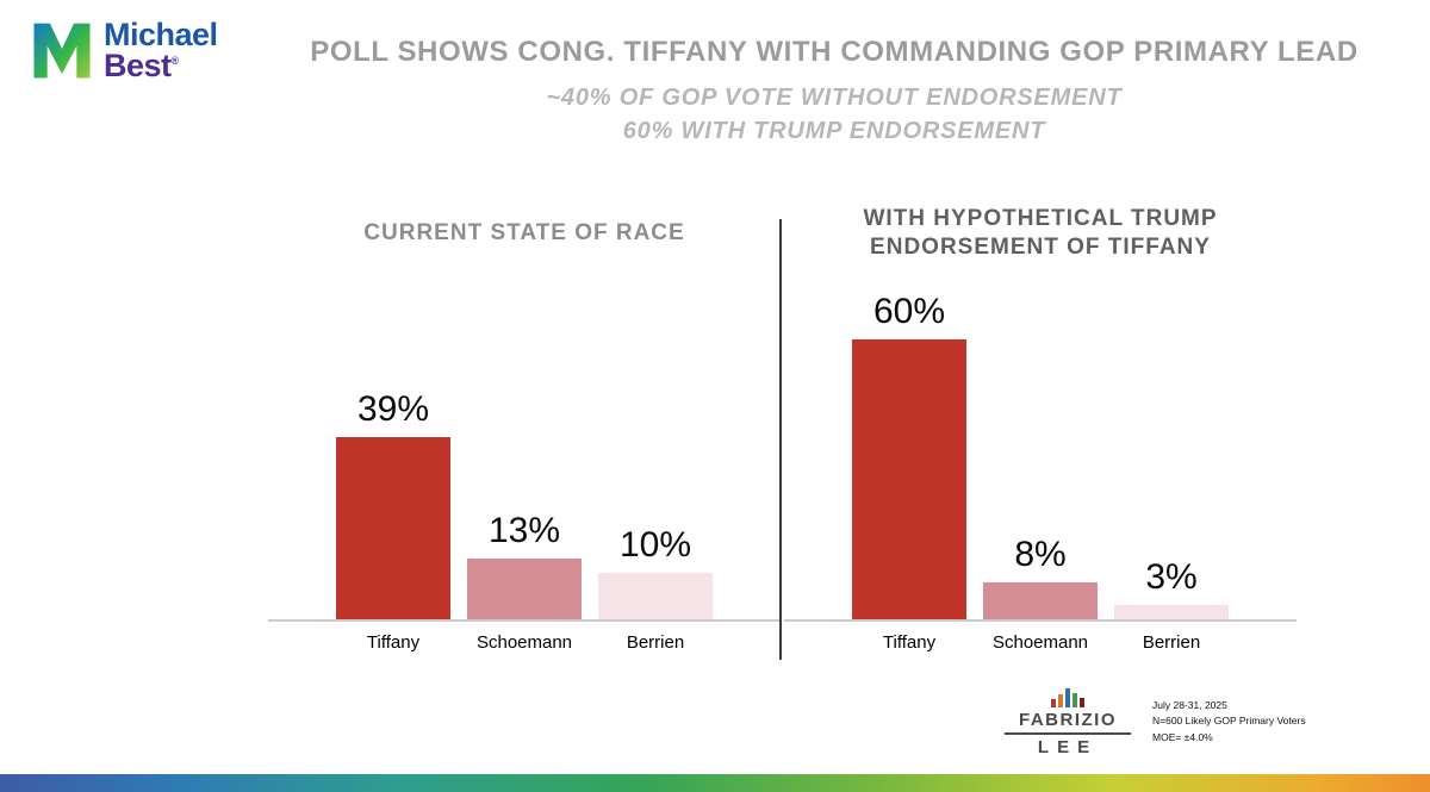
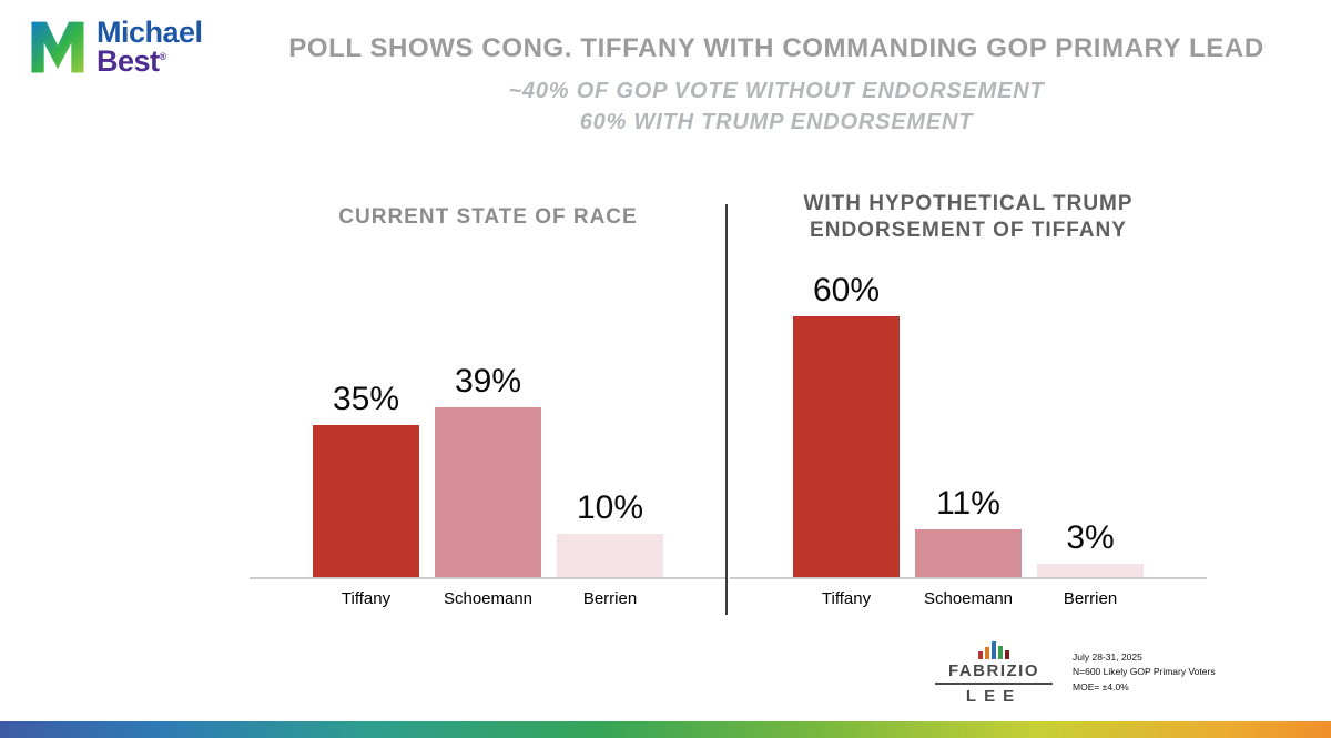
CURRENT STATE OF RACE/Tiffany: 39% -> 35%
CURRENT STATE OF RACE/Schoemann: 13% -> 39%
WITH HYPOTHETICAL TRUMP ENDORSEMENT OF TIFFANY/Schoemann: 8% -> 11%
